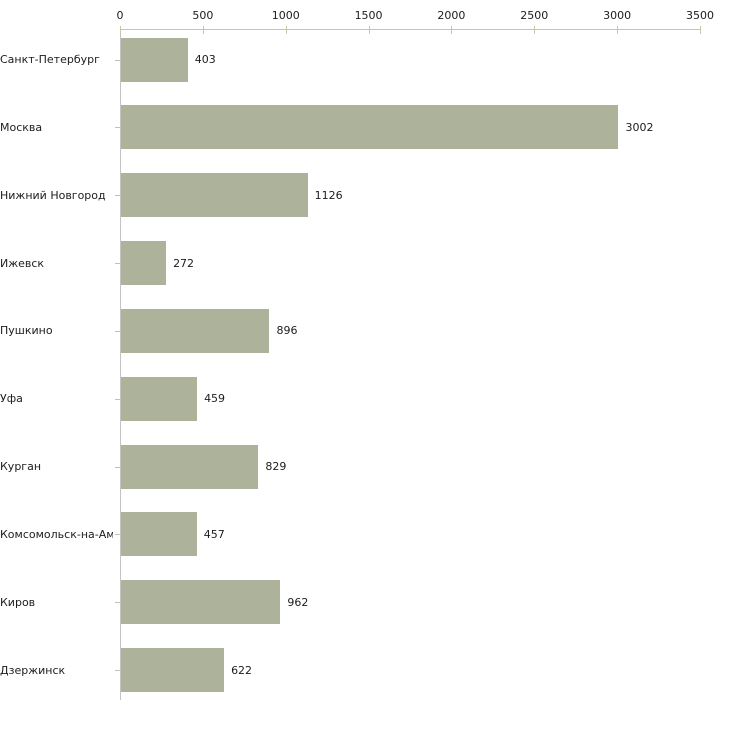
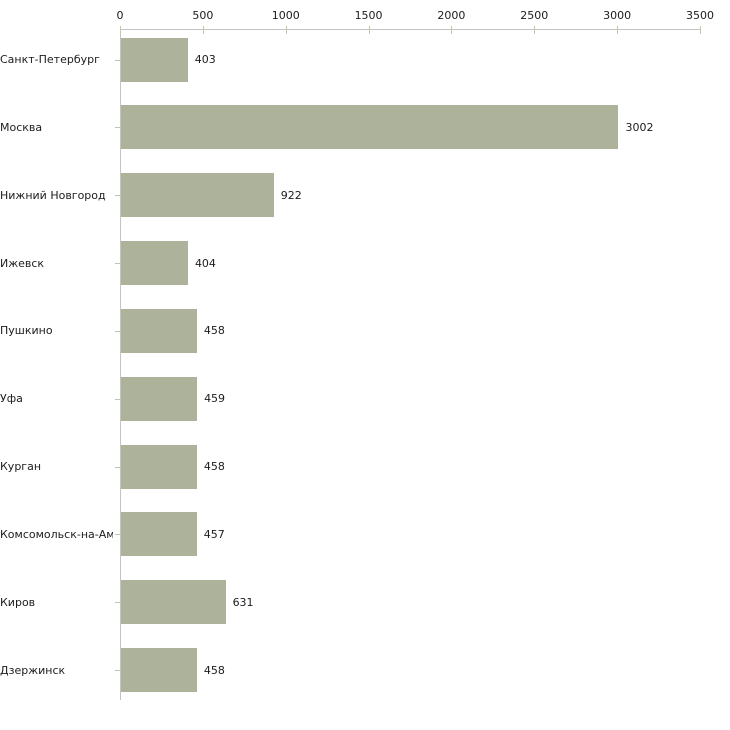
Нижний Новгород: 1126 -> 922
Ижевск: 272 -> 404
Пушкино: 896 -> 458
Курган: 829 -> 458
Киров: 962 -> 631
Дзержинск: 622 -> 458
